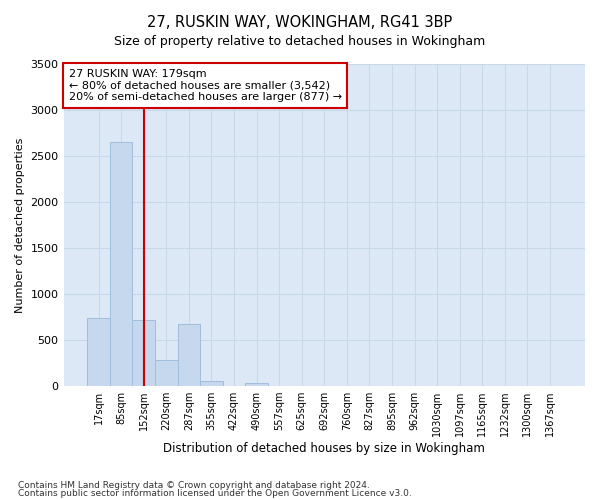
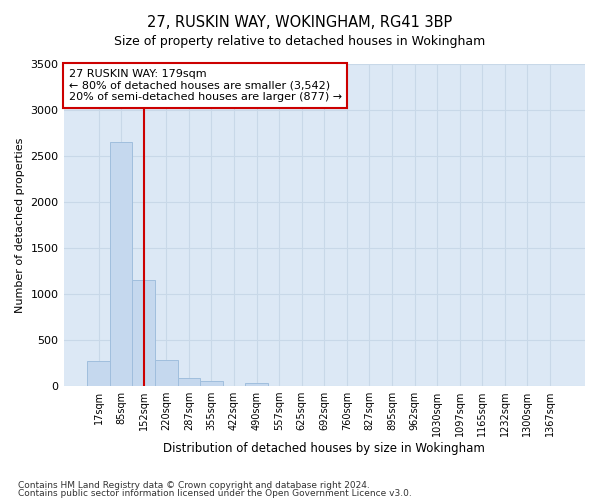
17sqm: 740 -> 270
152sqm: 720 -> 1150
287sqm: 680 -> 90
